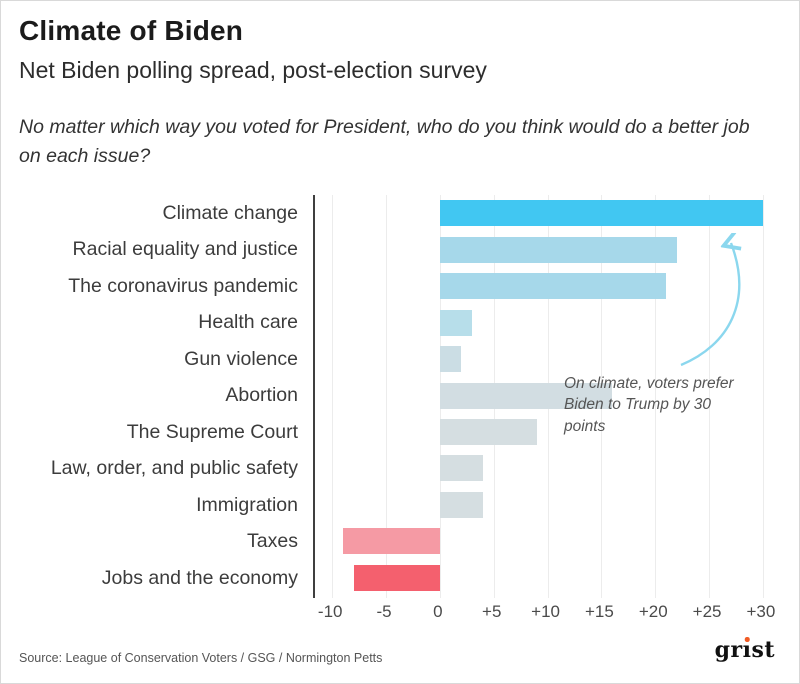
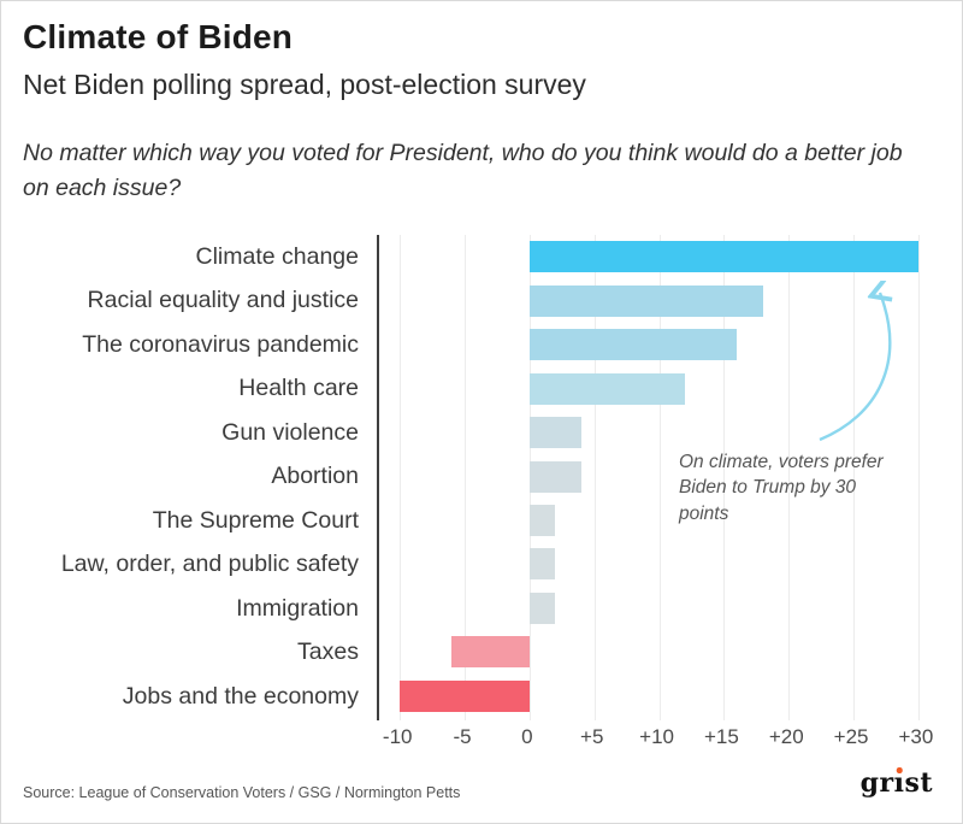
Racial equality and justice: 22 -> 18
The coronavirus pandemic: 21 -> 16
Health care: 3 -> 12
Gun violence: 2 -> 4
Abortion: 16 -> 4
The Supreme Court: 9 -> 2
Law, order, and public safety: 4 -> 2
Immigration: 4 -> 2
Taxes: -9 -> -6
Jobs and the economy: -8 -> -10
